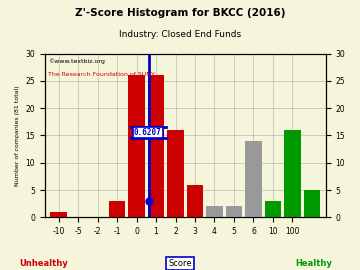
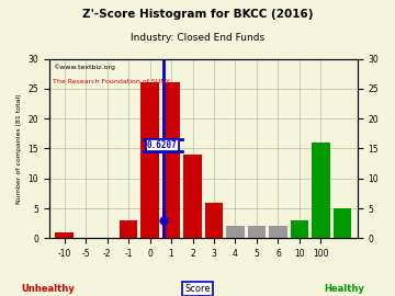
2: 16 -> 14
6: 14 -> 2
